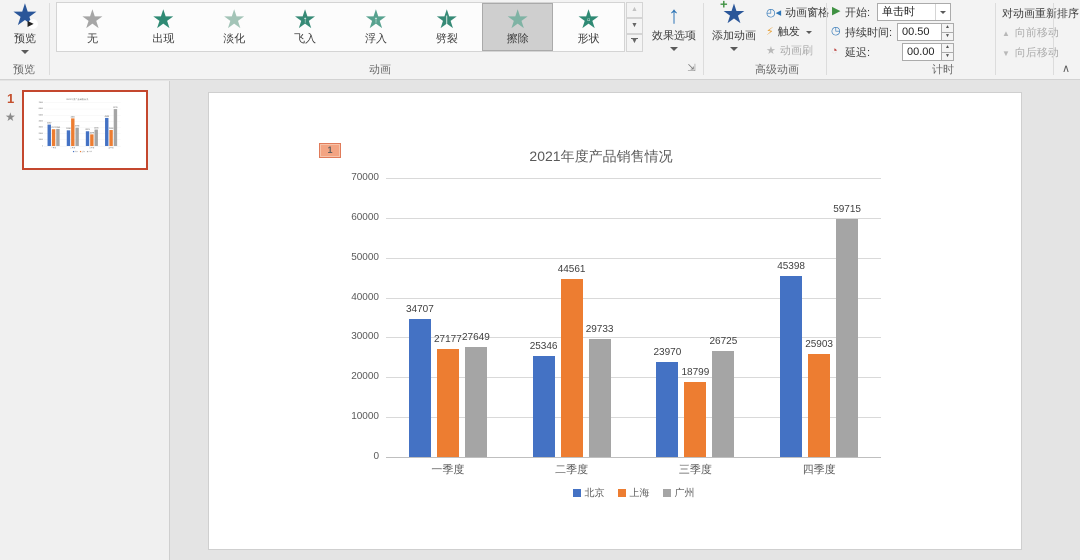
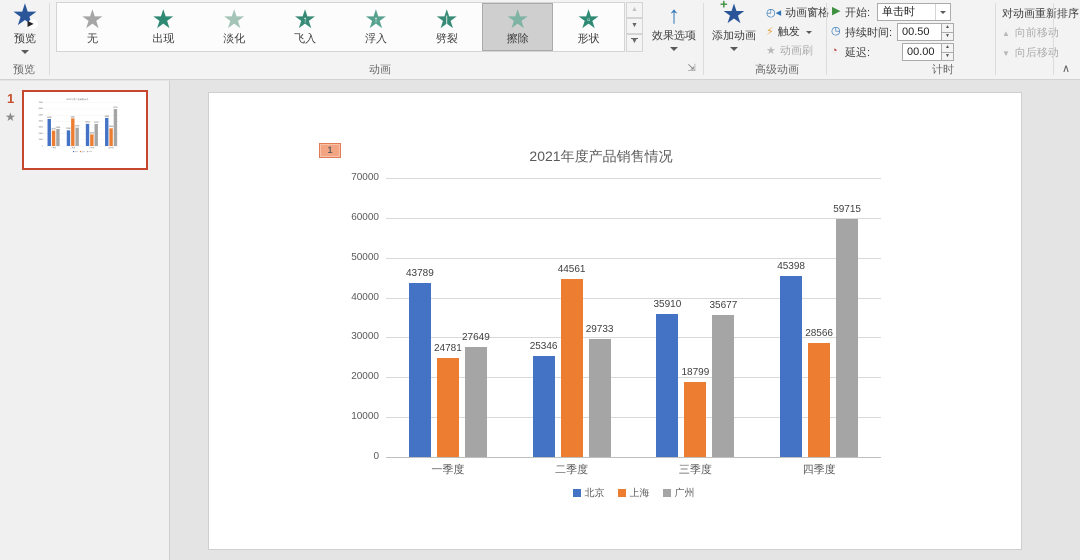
北京/一季度: 34707 -> 43789
上海/一季度: 27177 -> 24781
北京/三季度: 23970 -> 35910
广州/三季度: 26725 -> 35677
上海/四季度: 25903 -> 28566
